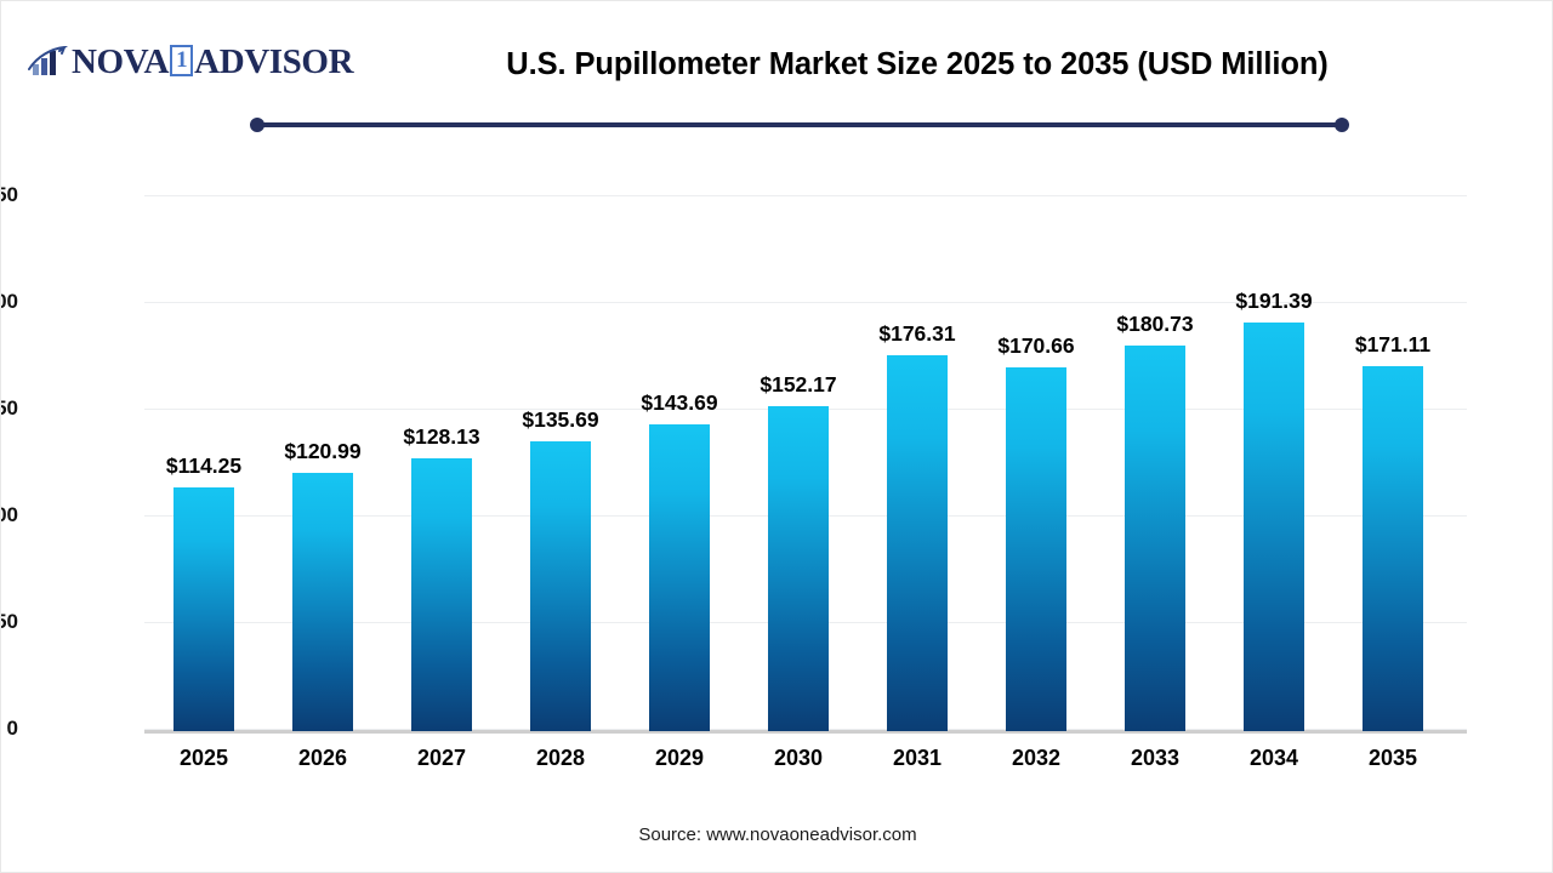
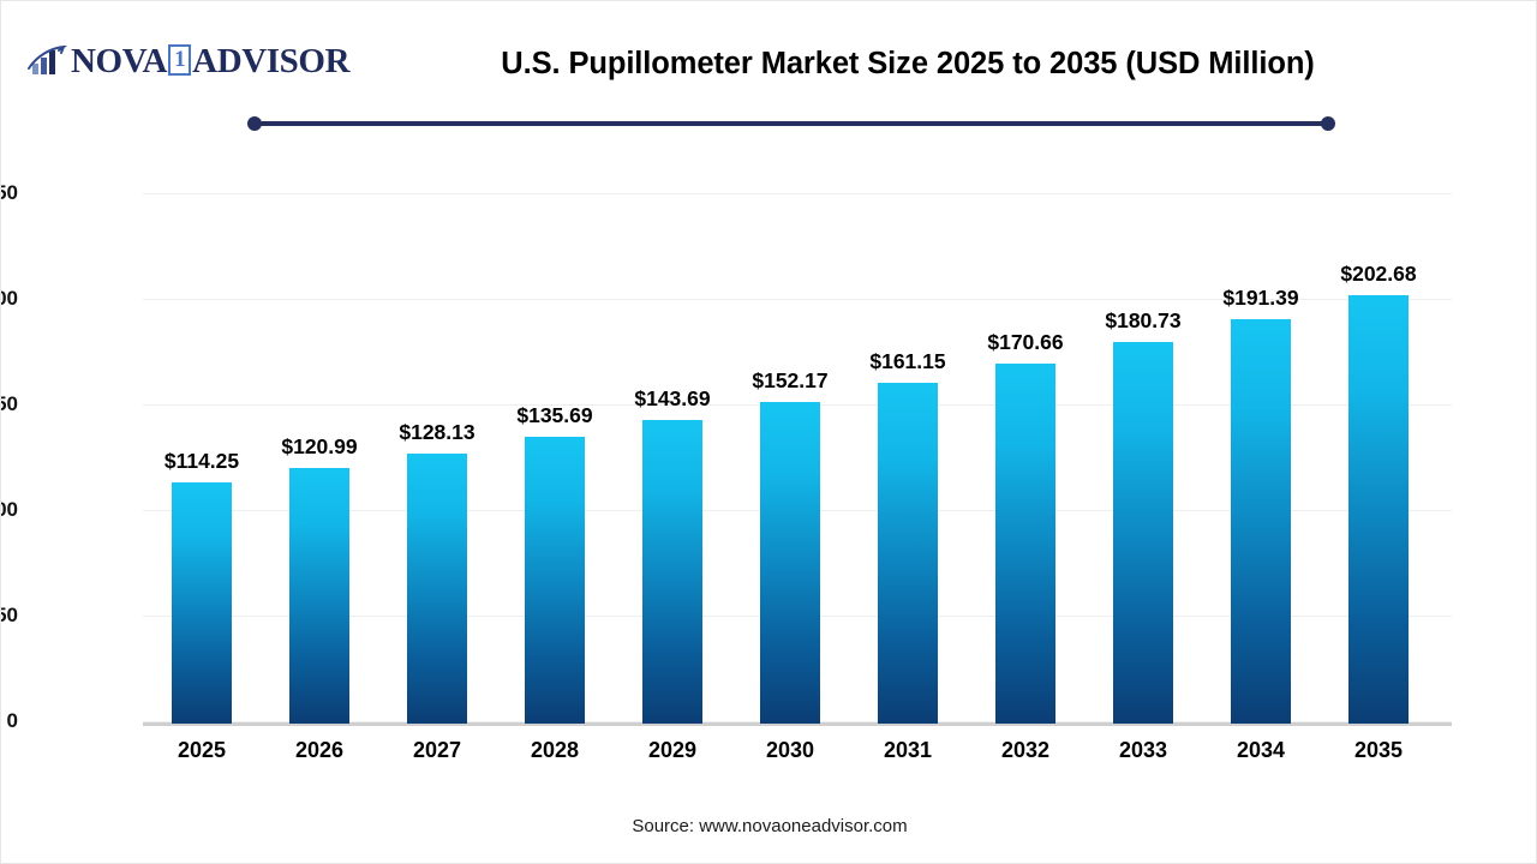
2031: $176.31 -> $161.15
2035: $171.11 -> $202.68
